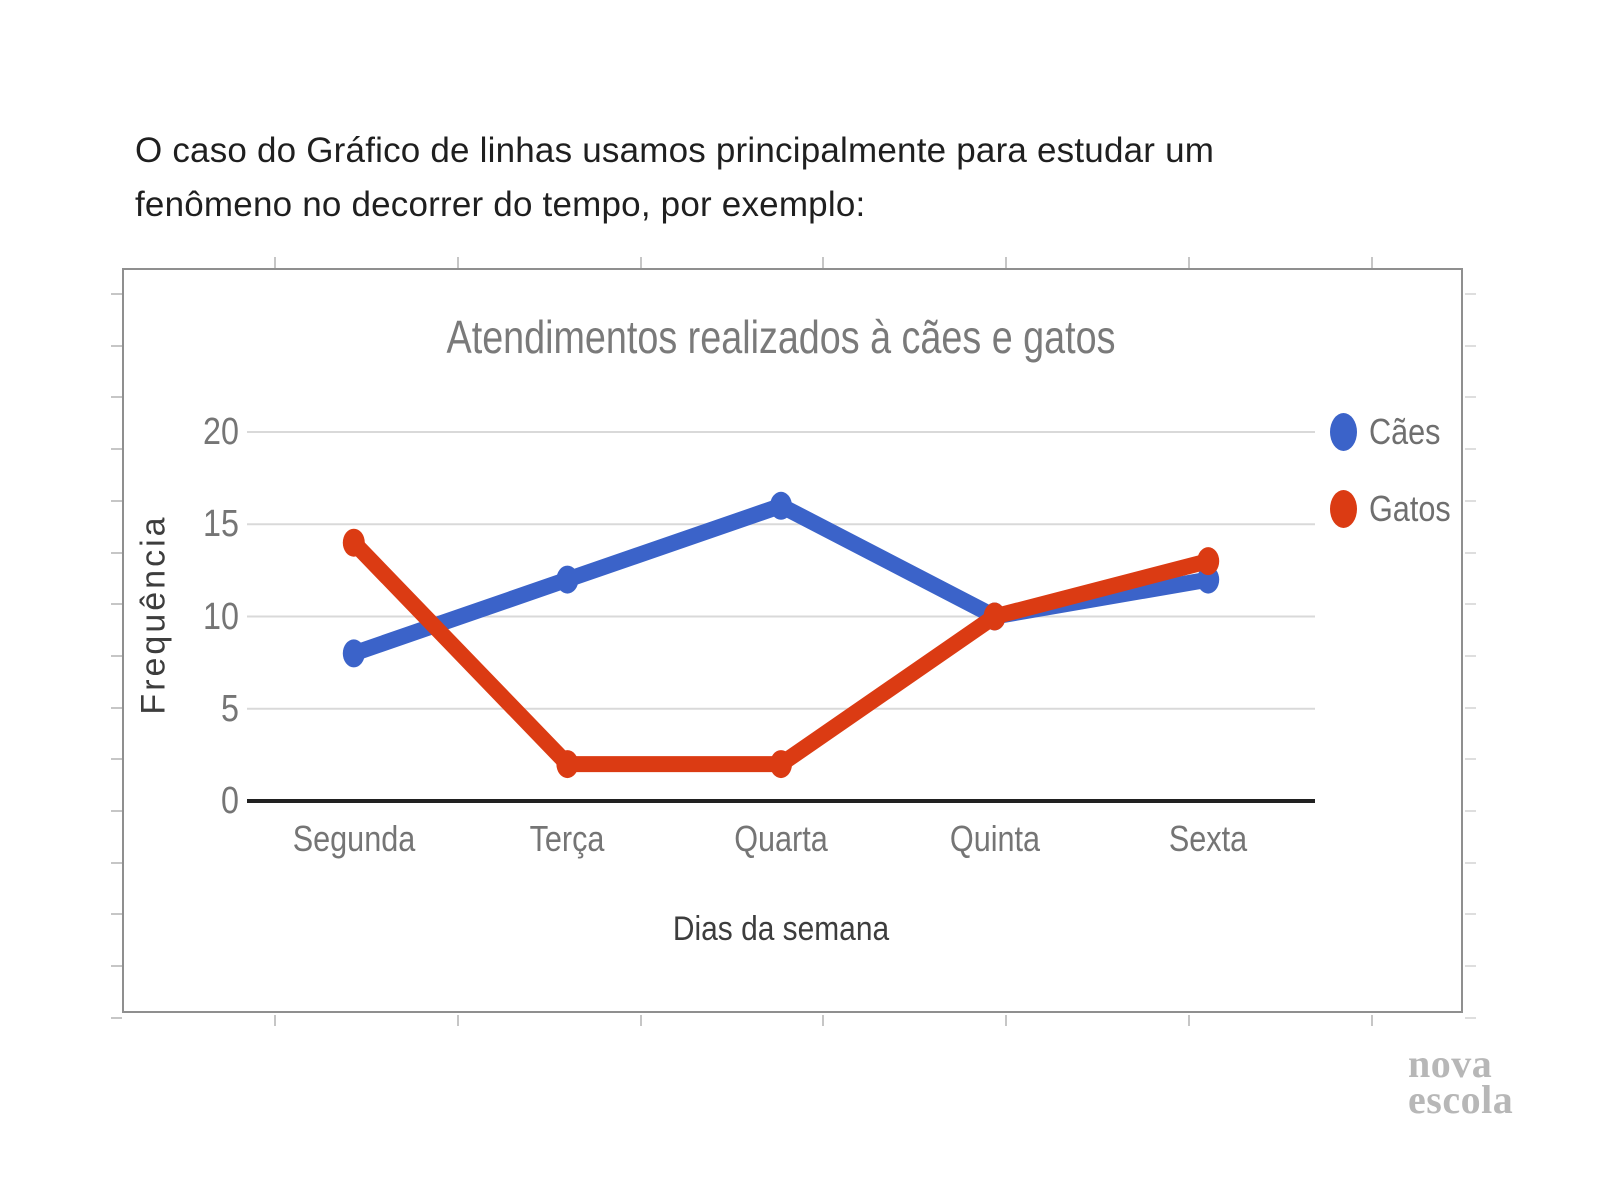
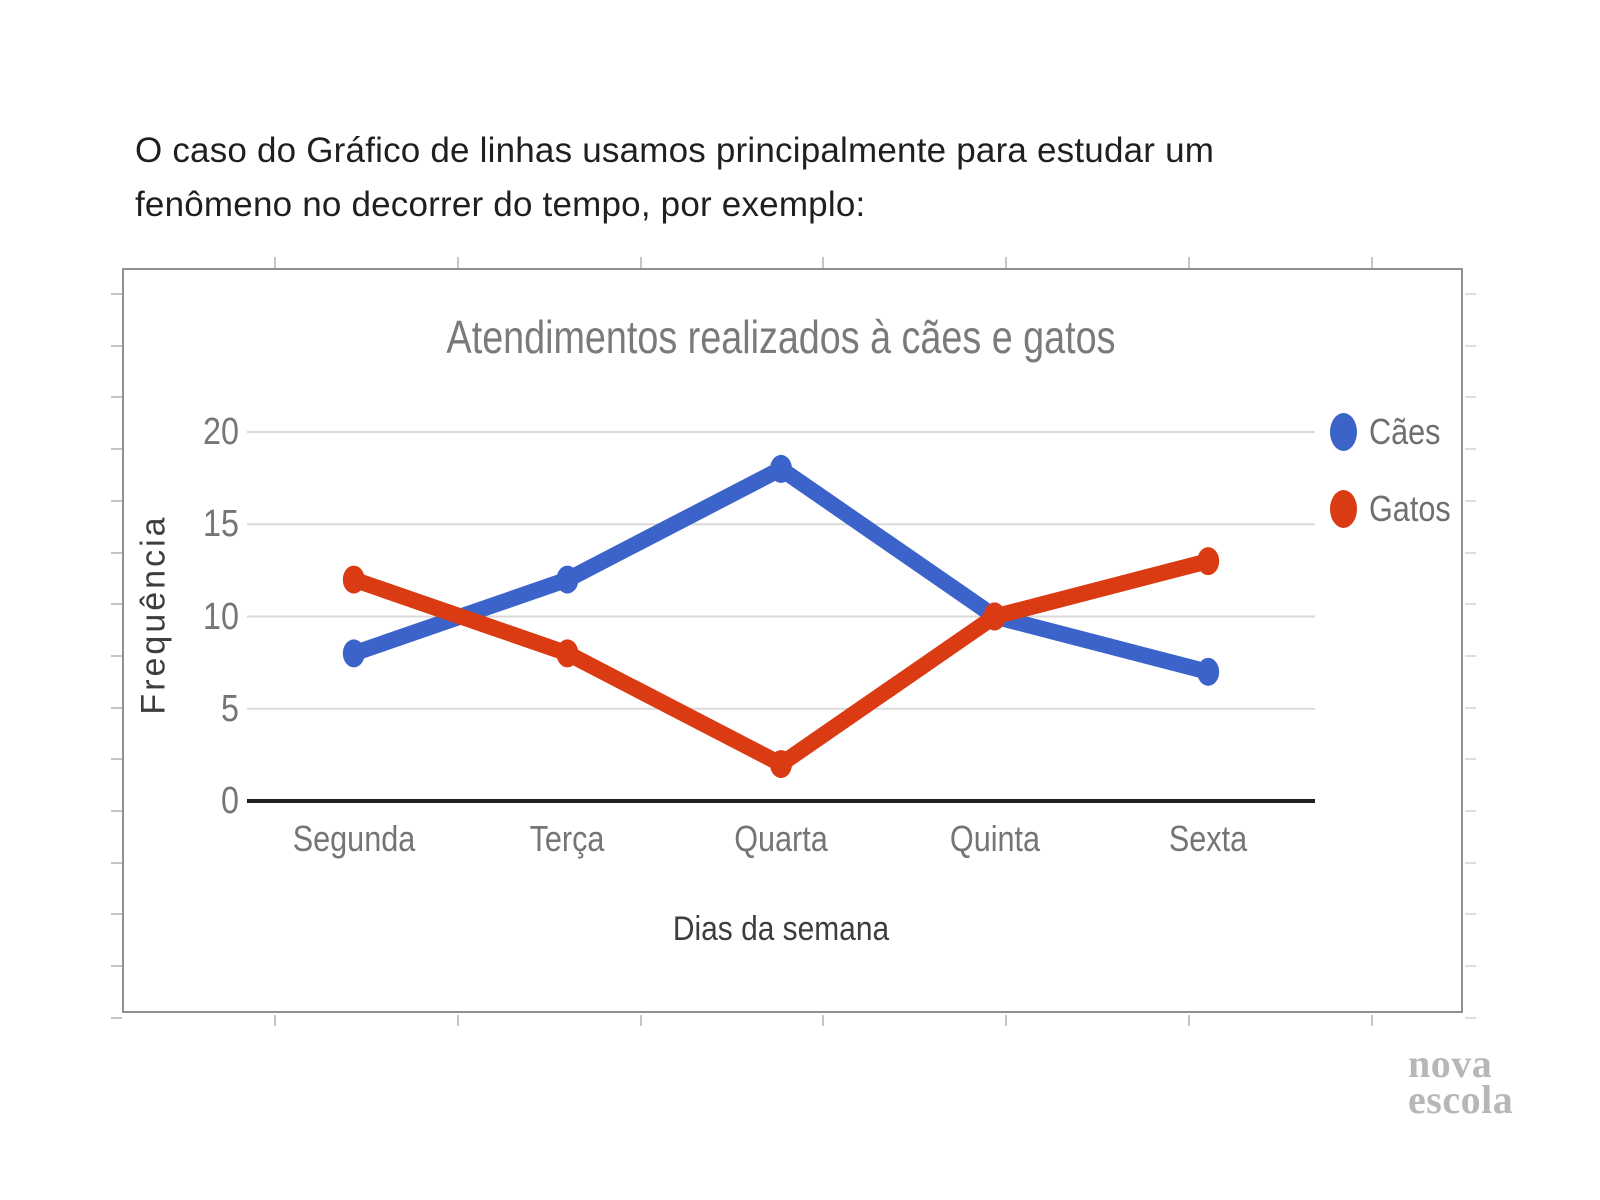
Gatos/Segunda: 14 -> 12
Gatos/Terça: 2 -> 8
Cães/Quarta: 16 -> 18
Cães/Sexta: 12 -> 7
